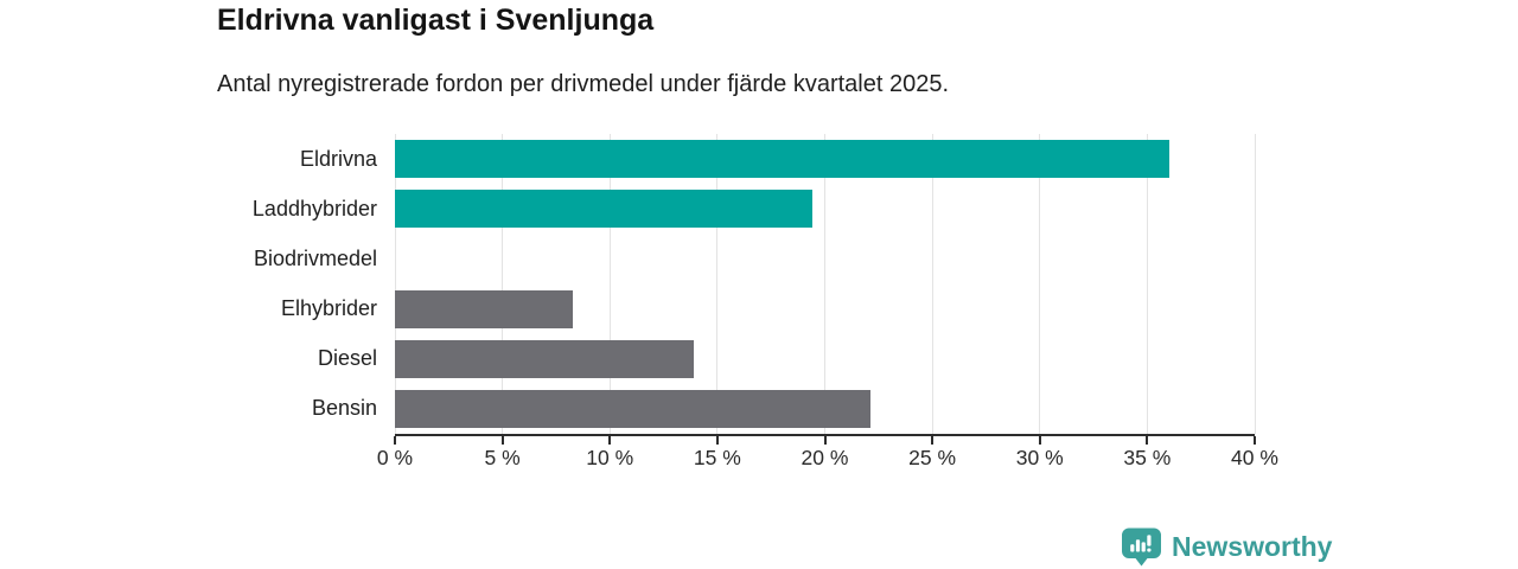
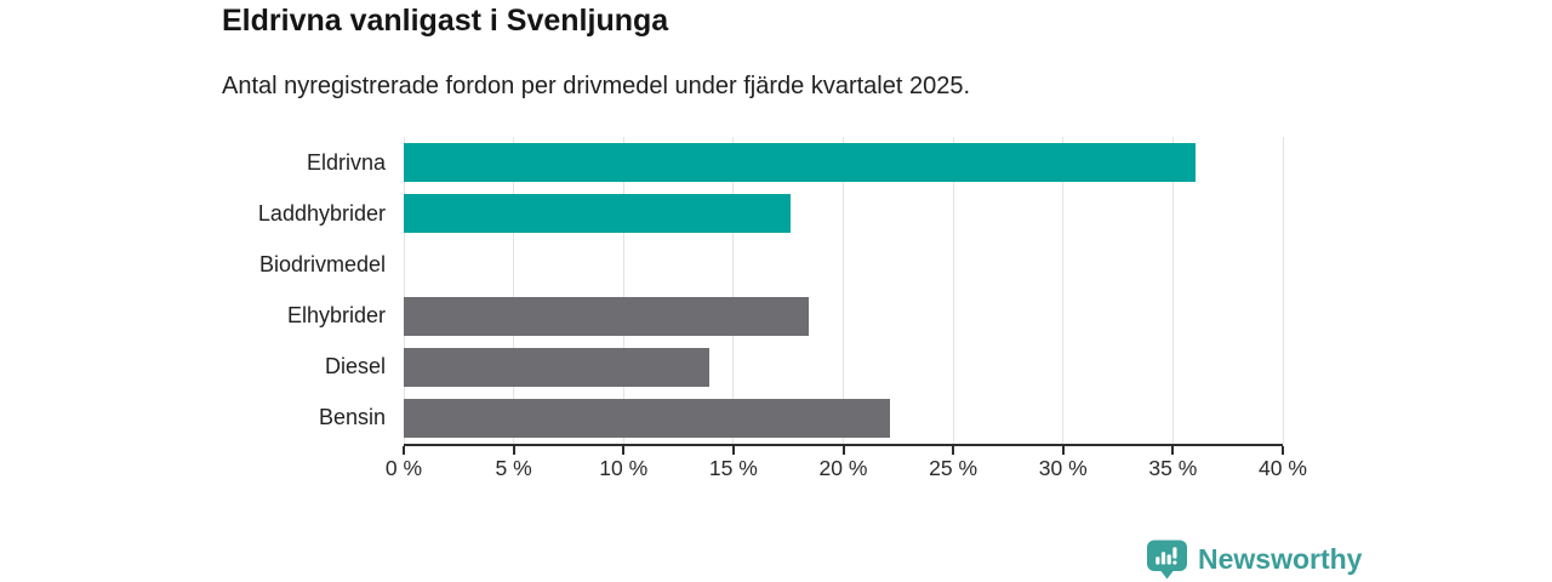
Laddhybrider: 19.4% -> 17.6%
Elhybrider: 8.3% -> 18.4%
